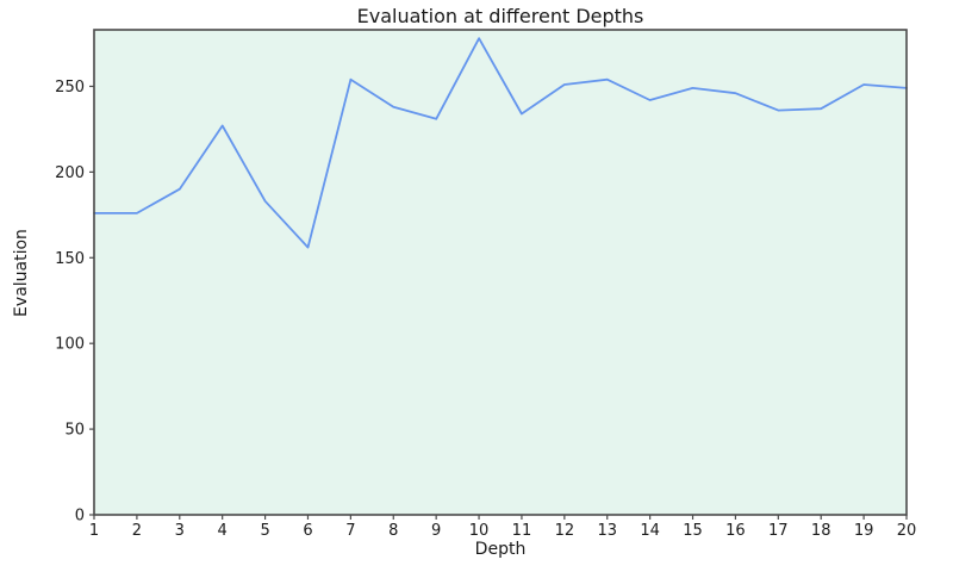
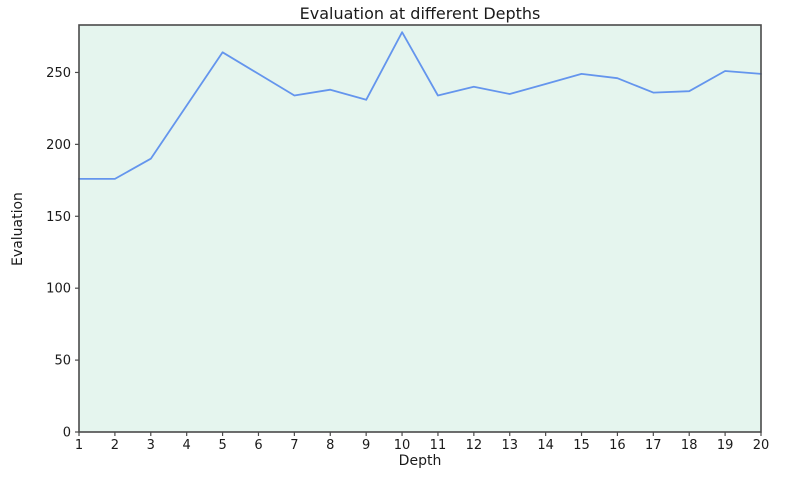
5: 183 -> 264
6: 156 -> 249
7: 254 -> 234
12: 251 -> 240
13: 254 -> 235
